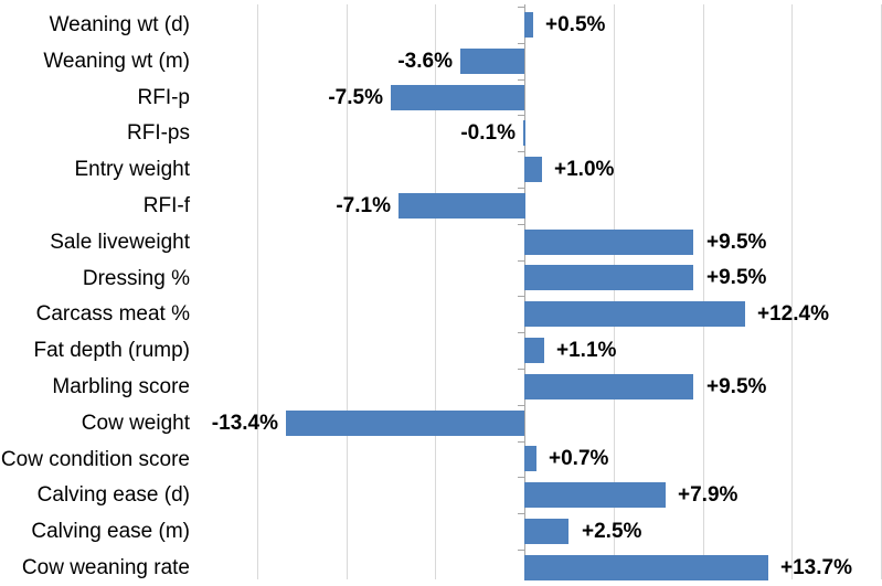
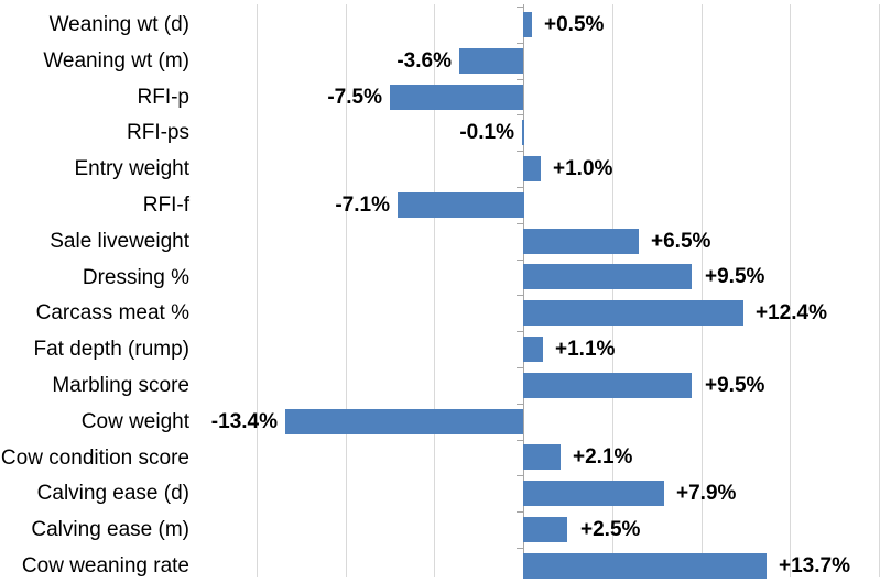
Sale liveweight: +9.5% -> +6.5%
Cow condition score: +0.7% -> +2.1%
